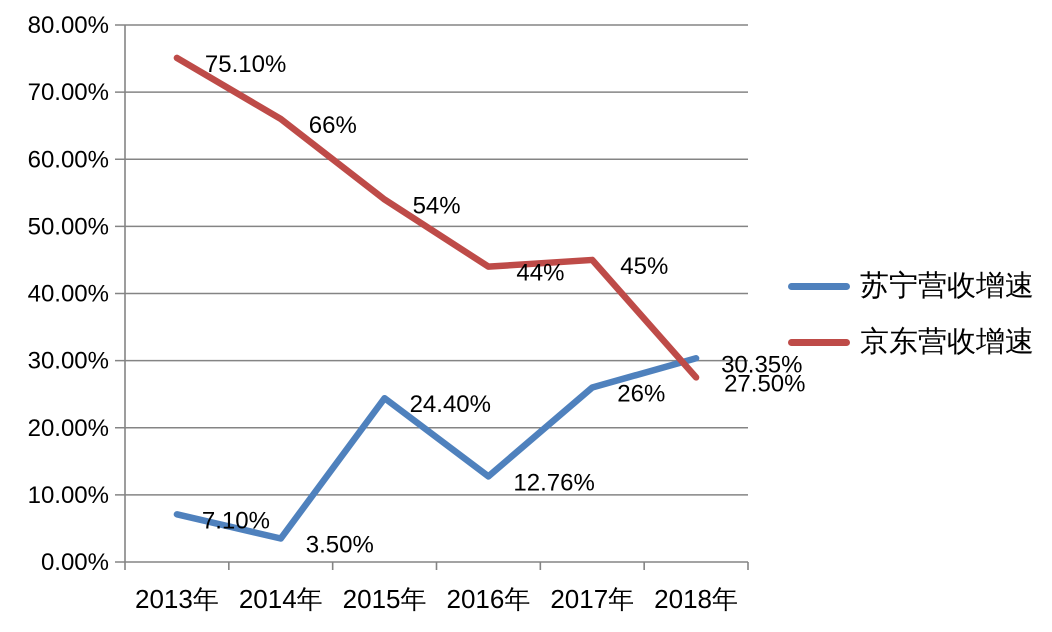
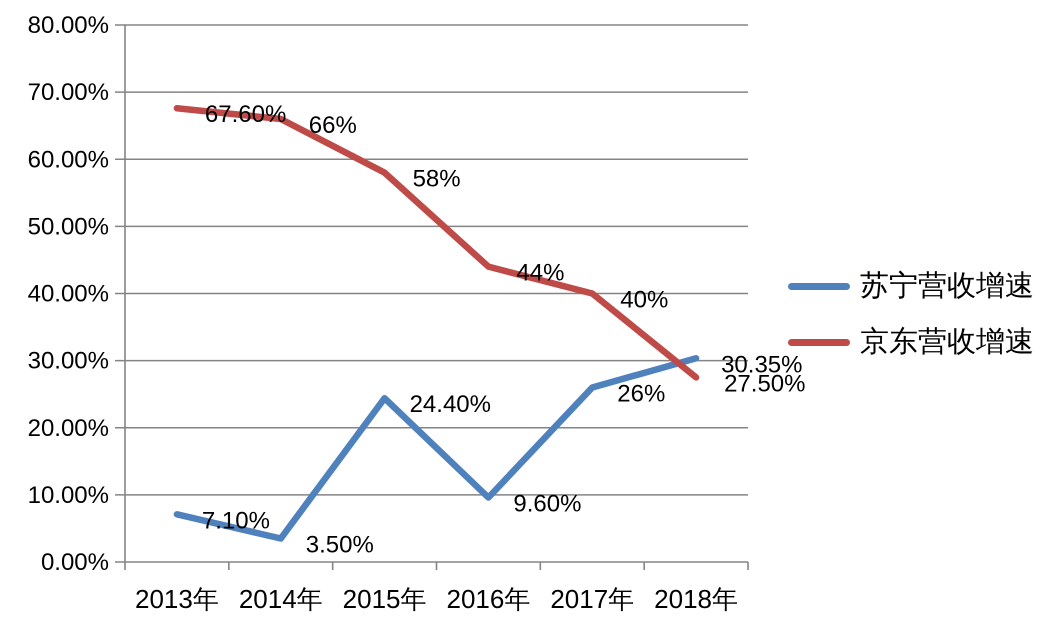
京东营收增速/2013年: 75.10% -> 67.60%
京东营收增速/2015年: 54% -> 58%
苏宁营收增速/2016年: 12.76% -> 9.60%
京东营收增速/2017年: 45% -> 40%
